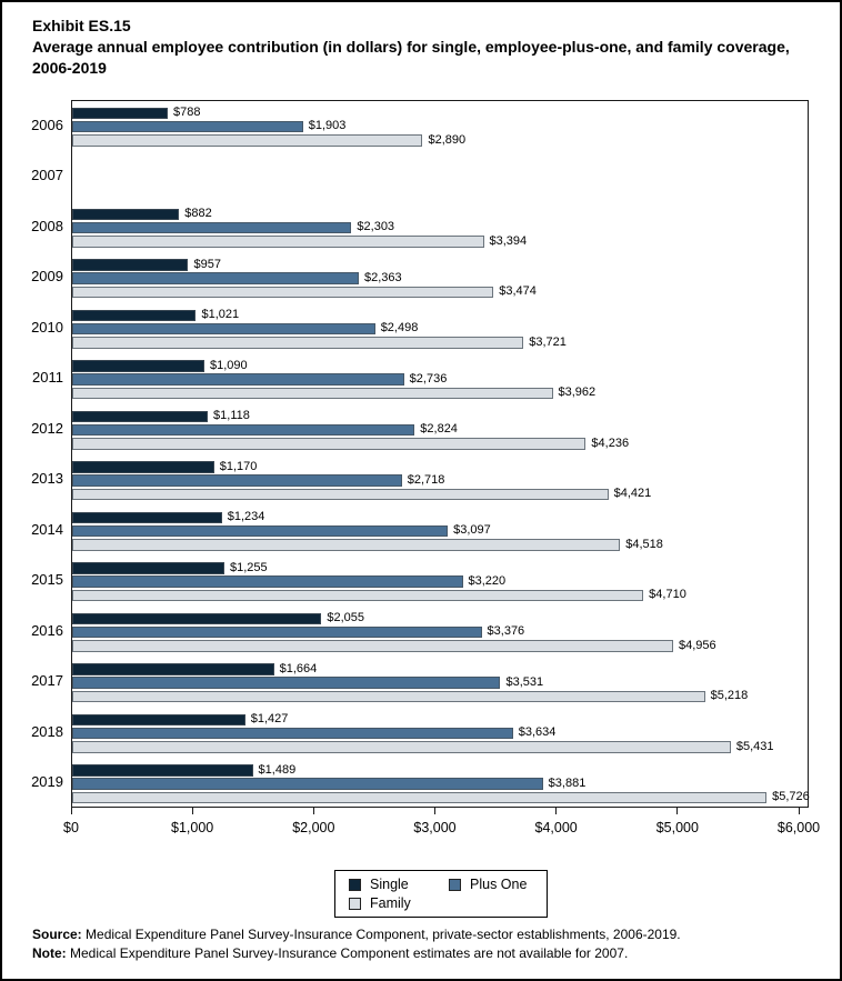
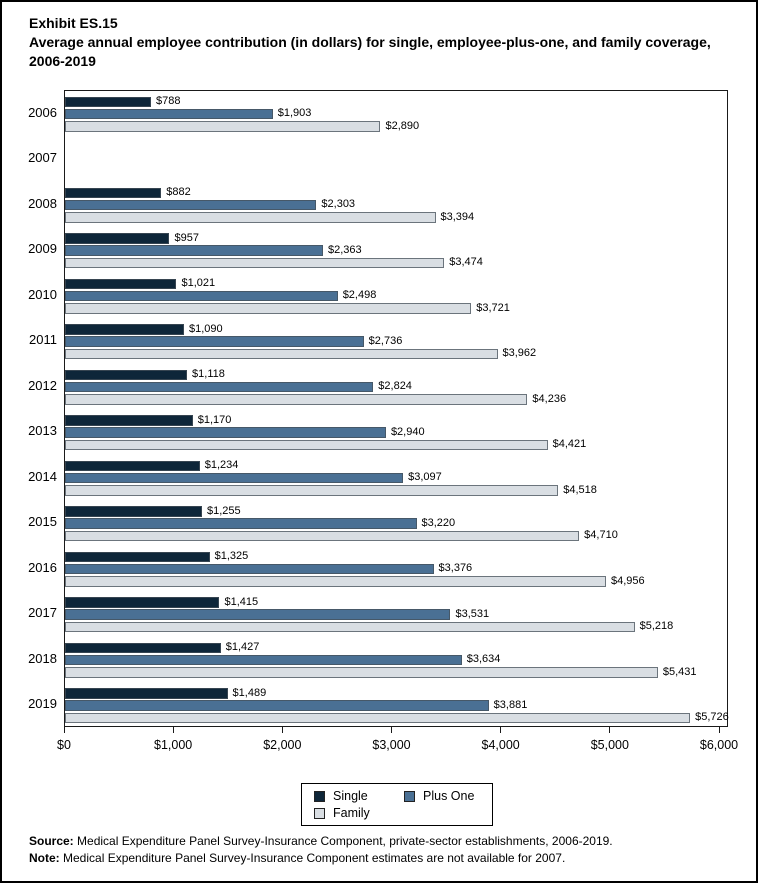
Plus One/2013: $2,718 -> $2,940
Single/2016: $2,055 -> $1,325
Single/2017: $1,664 -> $1,415
